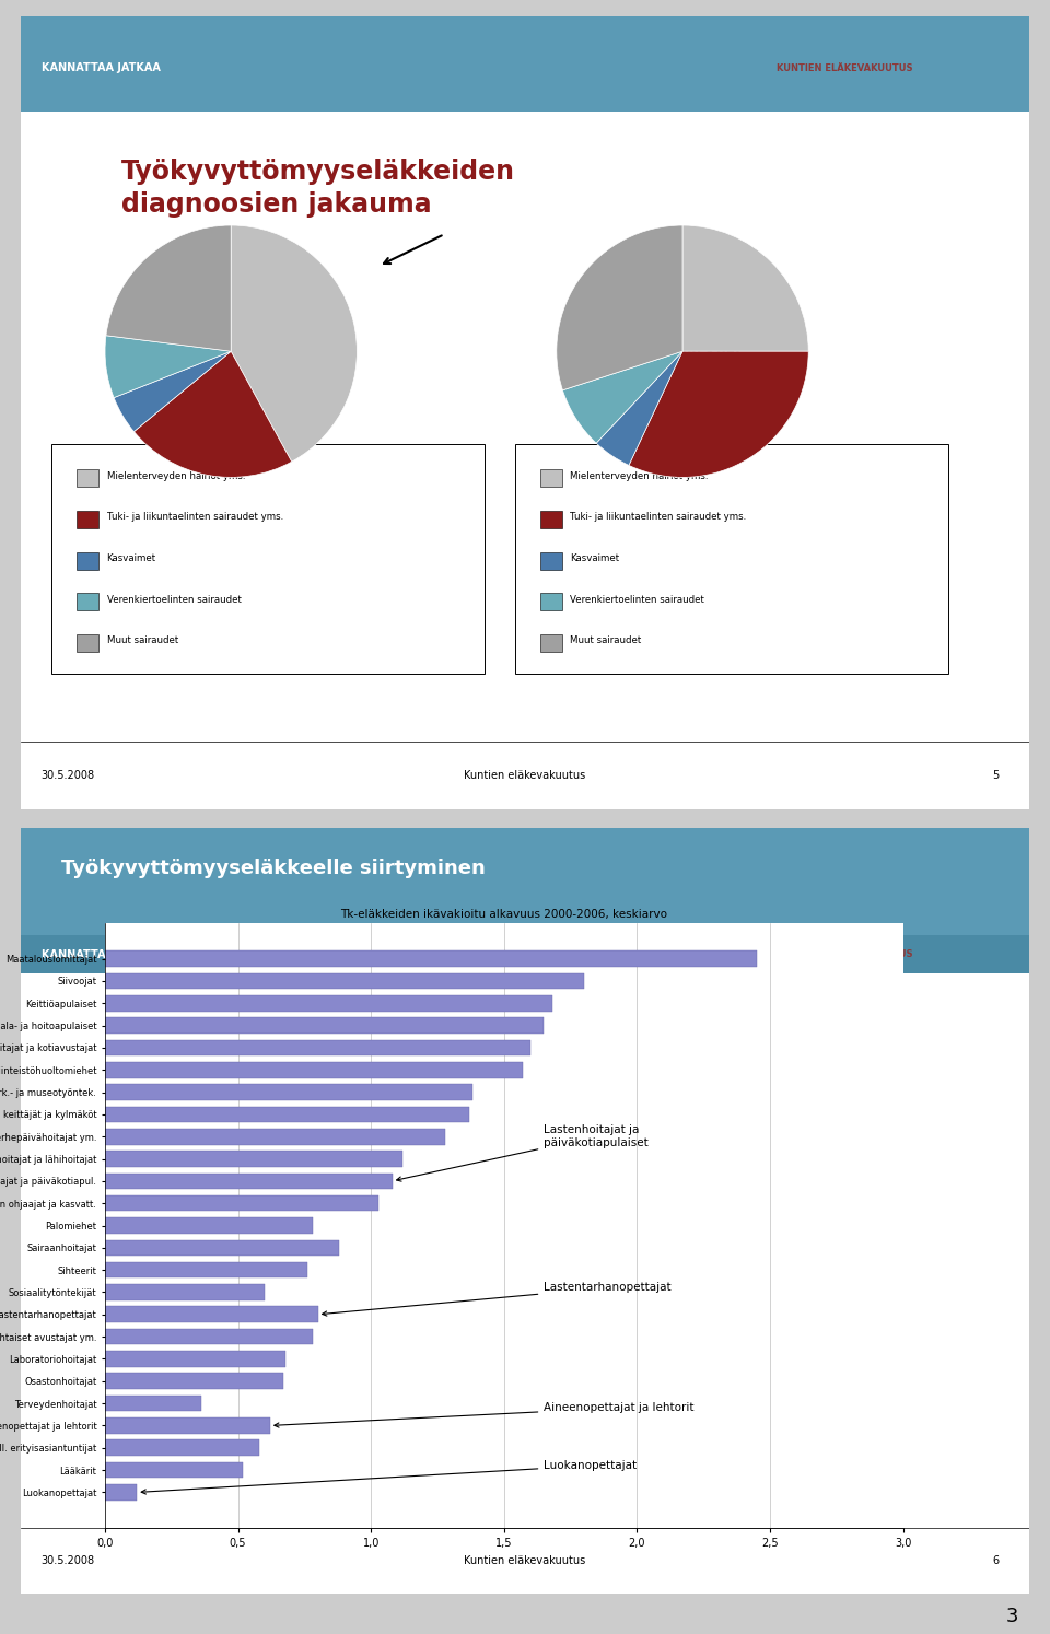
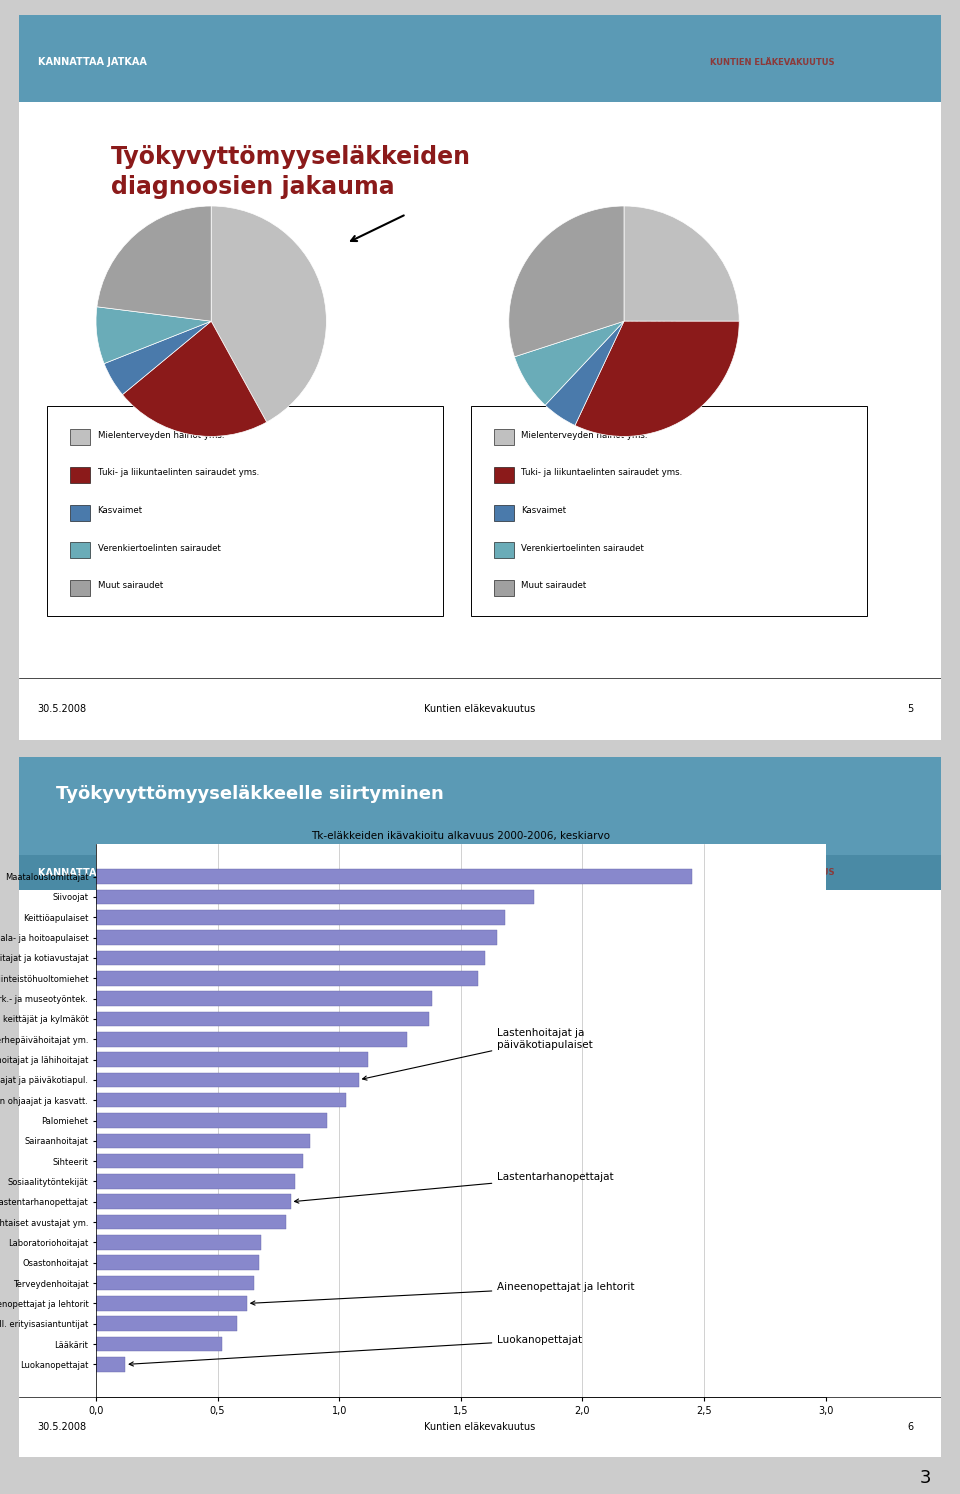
Palomiehet: 0,78 -> 0,95
Sihteerit: 0,76 -> 0,85
Sosiaalitytöntekijät: 0,60 -> 0,82
Terveydenhoitajat: 0,36 -> 0,65
